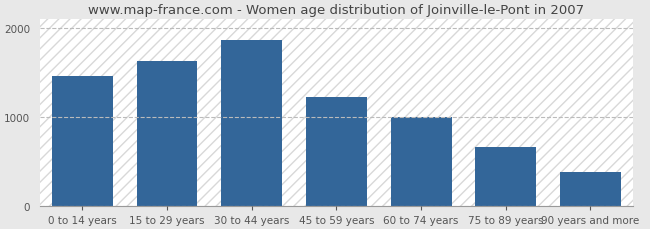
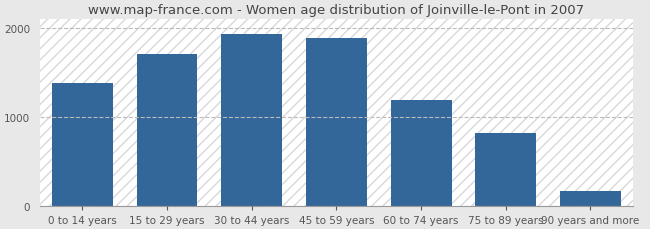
0 to 14 years: 1460 -> 1380
15 to 29 years: 1620 -> 1700
30 to 44 years: 1860 -> 1930
45 to 59 years: 1220 -> 1880
60 to 74 years: 1000 -> 1190
75 to 89 years: 660 -> 820
90 years and more: 380 -> 160
